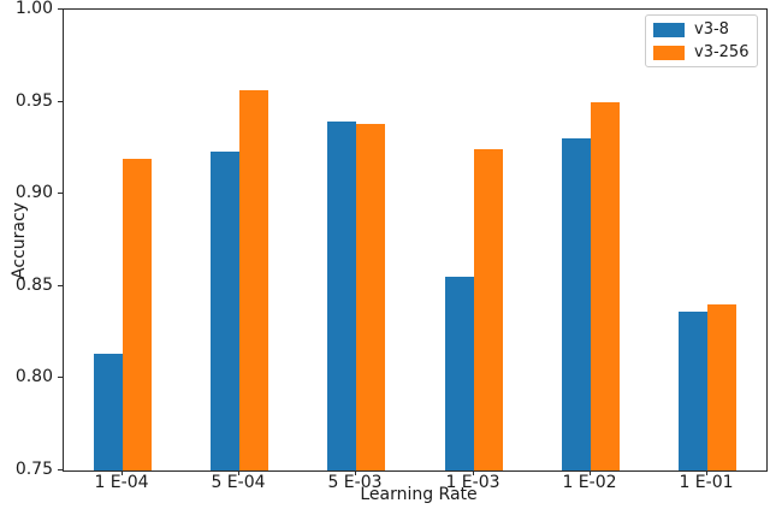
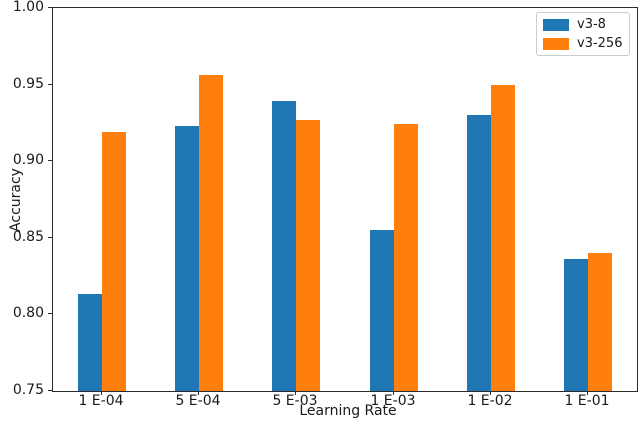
v3-256/5 E-03: 0.938 -> 0.927
